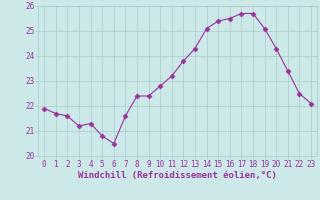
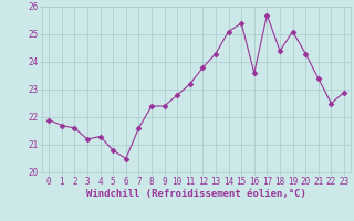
16: 25.5 -> 23.6
18: 25.7 -> 24.4
23: 22.1 -> 22.9
